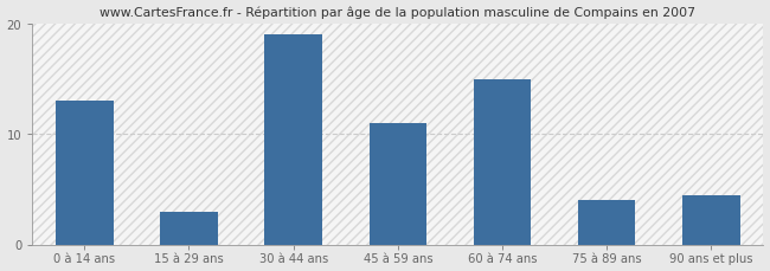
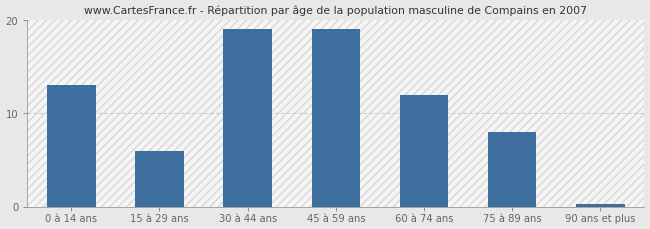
15 à 29 ans: 3.0 -> 6.0
45 à 59 ans: 11.0 -> 19.0
60 à 74 ans: 15.0 -> 12.0
75 à 89 ans: 4.0 -> 8.0
90 ans et plus: 4.4 -> 0.3
